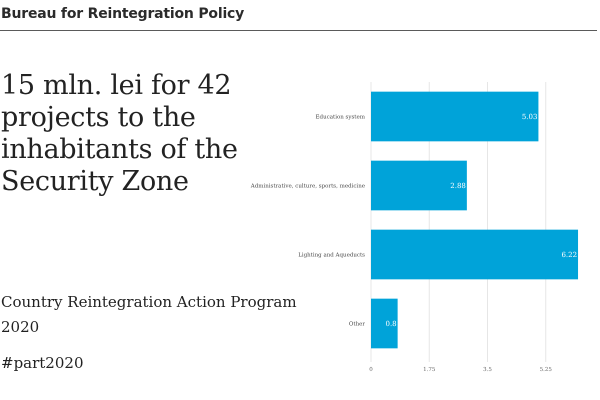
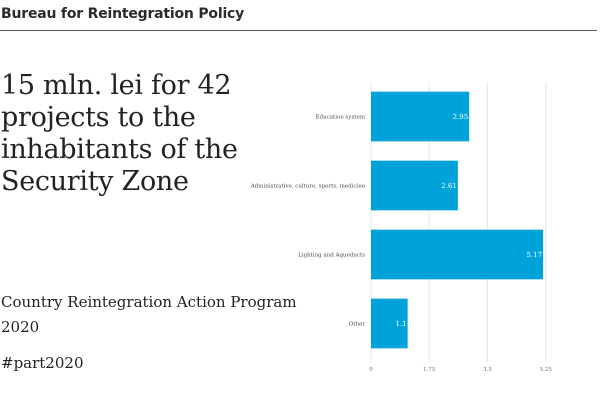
Education system: 5.03 -> 2.95
Administrative, culture, sports, medicine: 2.88 -> 2.61
Lighting and Aqueducts: 6.22 -> 5.17
Other: 0.8 -> 1.1
